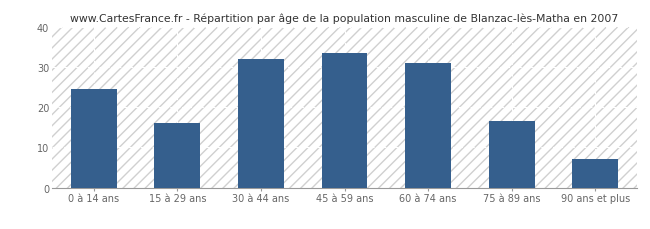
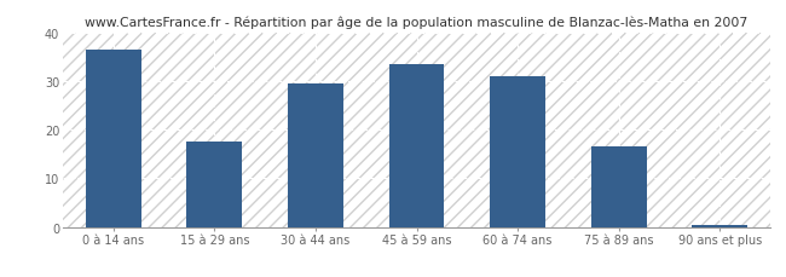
0 à 14 ans: 24.5 -> 36.5
15 à 29 ans: 16.0 -> 17.5
30 à 44 ans: 32.0 -> 29.5
90 ans et plus: 7.0 -> 0.5
